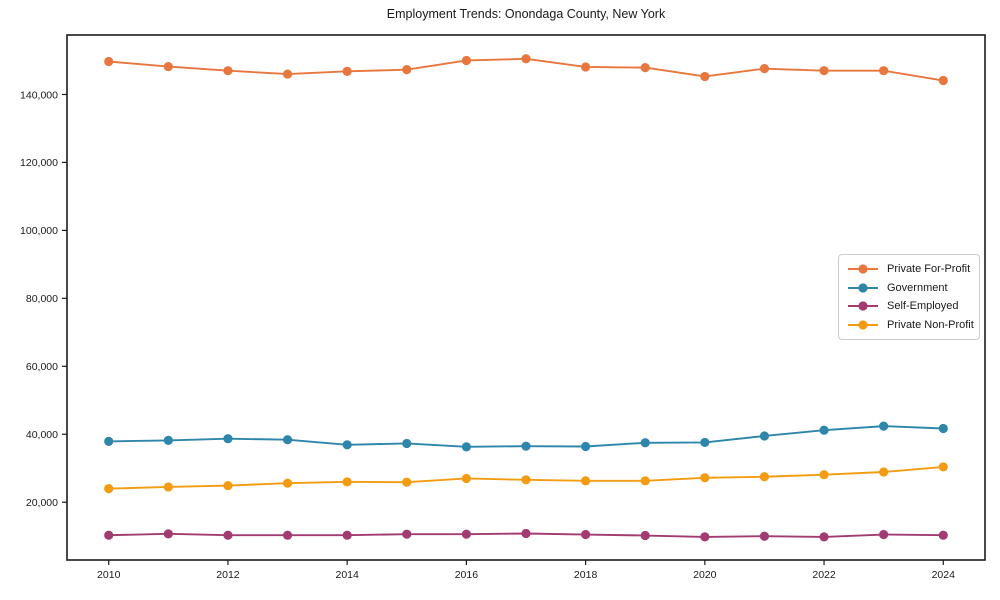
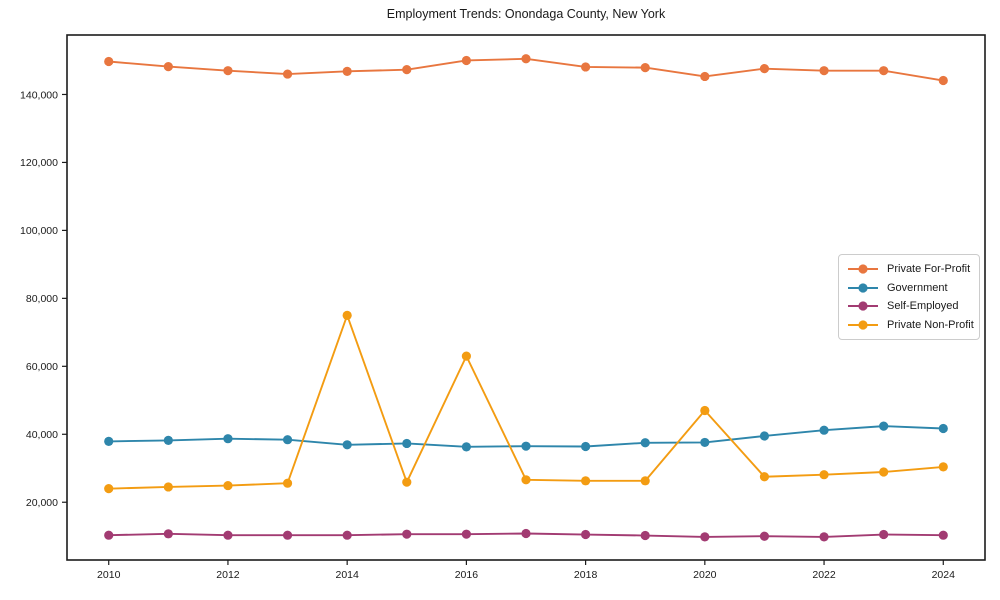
Private Non-Profit/2014: 26000 -> 75000
Private Non-Profit/2016: 27000 -> 63000
Private Non-Profit/2020: 27000 -> 47000
